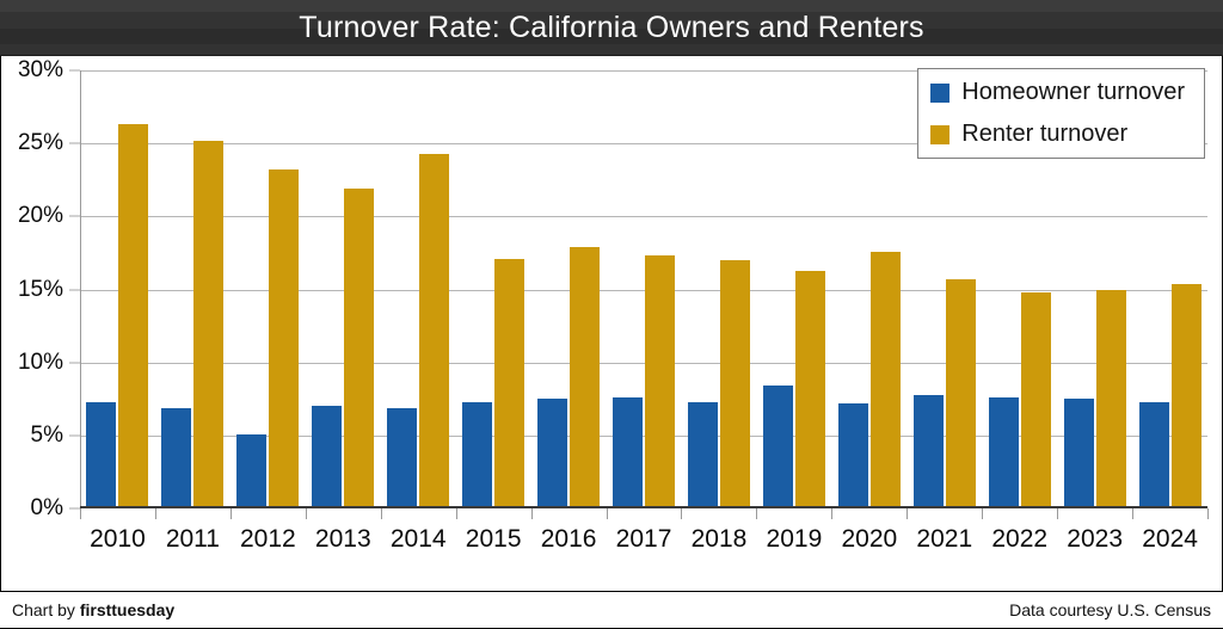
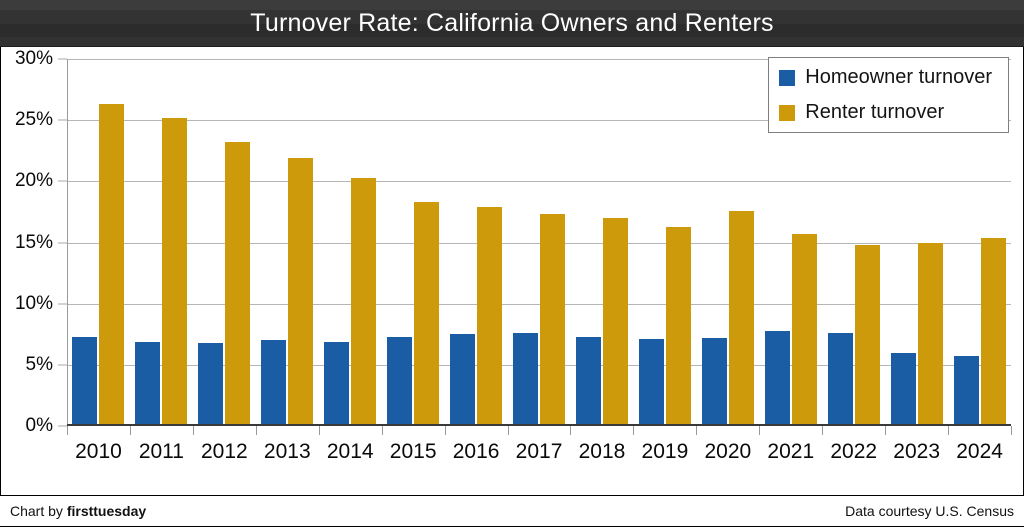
Homeowner turnover/2012: 5.1% -> 6.8%
Renter turnover/2014: 24.3% -> 20.3%
Renter turnover/2015: 17.1% -> 18.3%
Homeowner turnover/2019: 8.4% -> 7.1%
Homeowner turnover/2023: 7.5% -> 6.0%
Homeowner turnover/2024: 7.3% -> 5.7%
